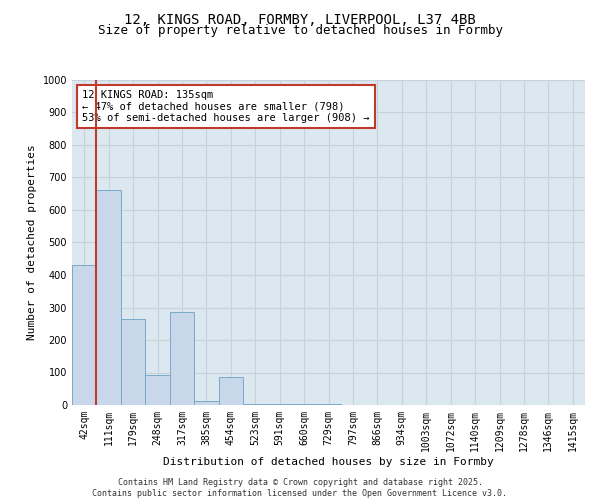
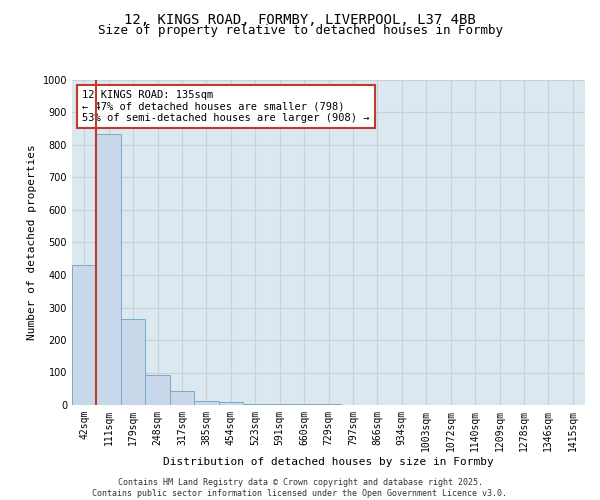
111sqm: 660 -> 835
317sqm: 285 -> 43
454sqm: 85 -> 8
